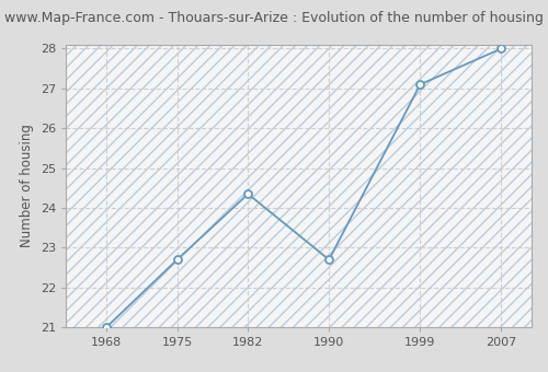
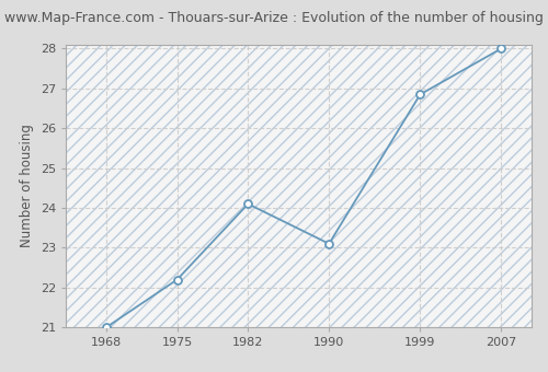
1975: 22.70 -> 22.20
1982: 24.35 -> 24.10
1990: 22.70 -> 23.10
1999: 27.10 -> 26.85
